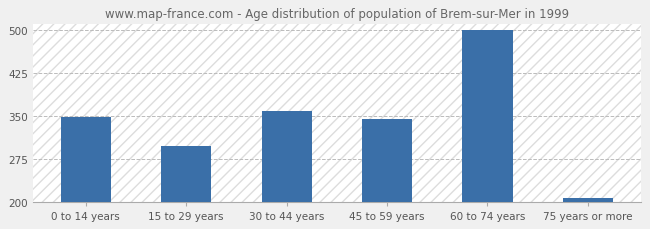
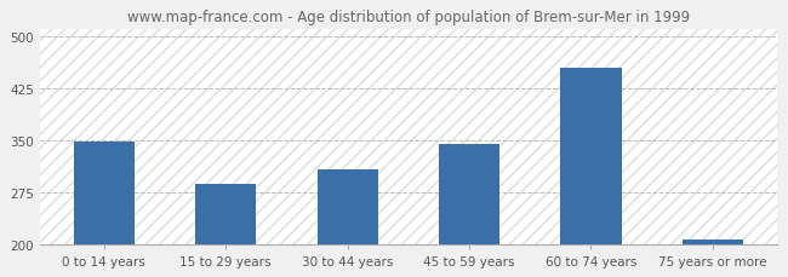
15 to 29 years: 298 -> 286
30 to 44 years: 358 -> 308
60 to 74 years: 500 -> 454
